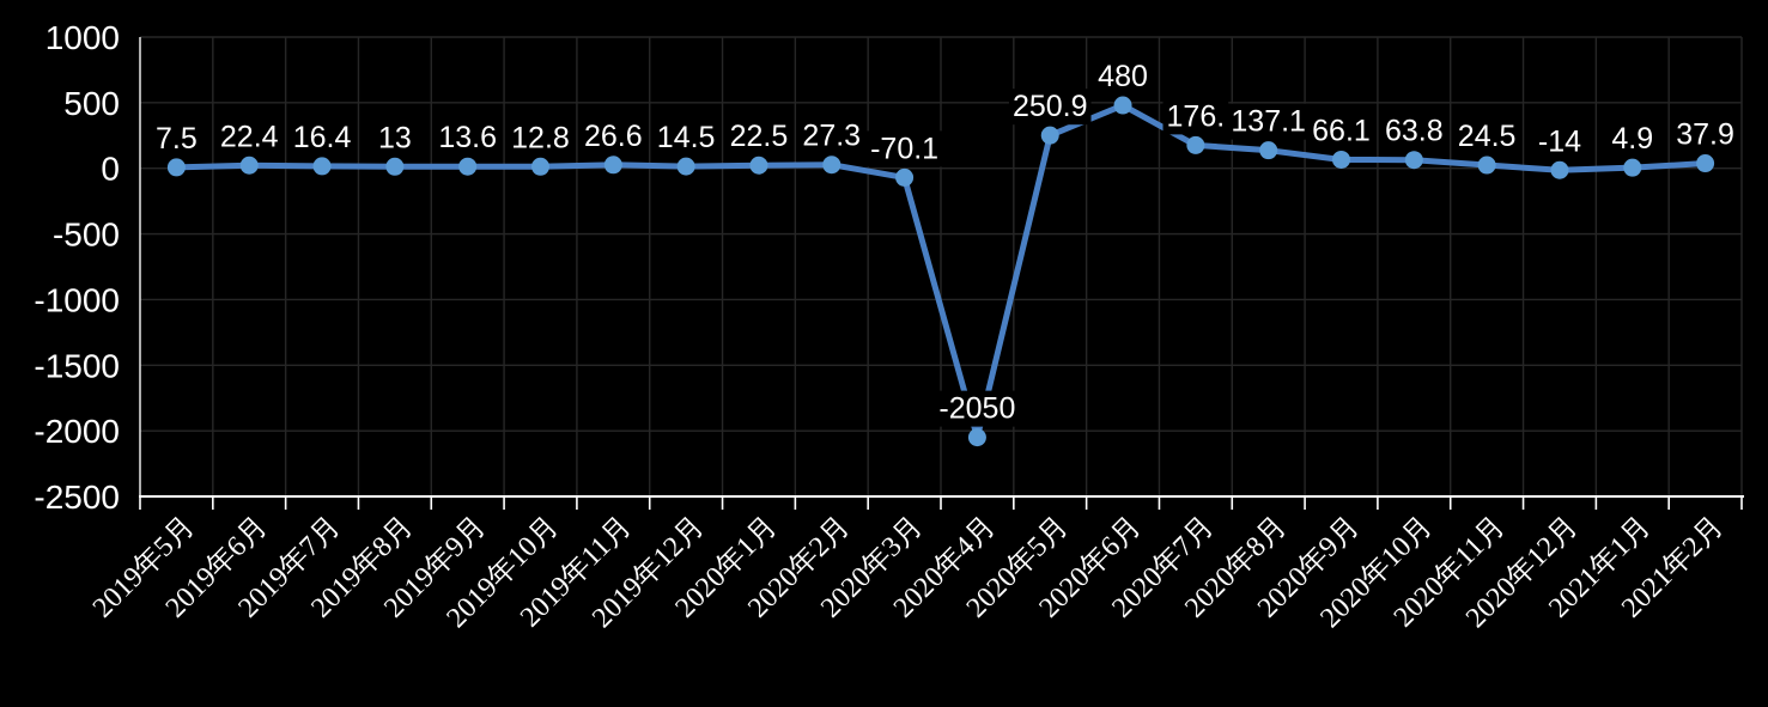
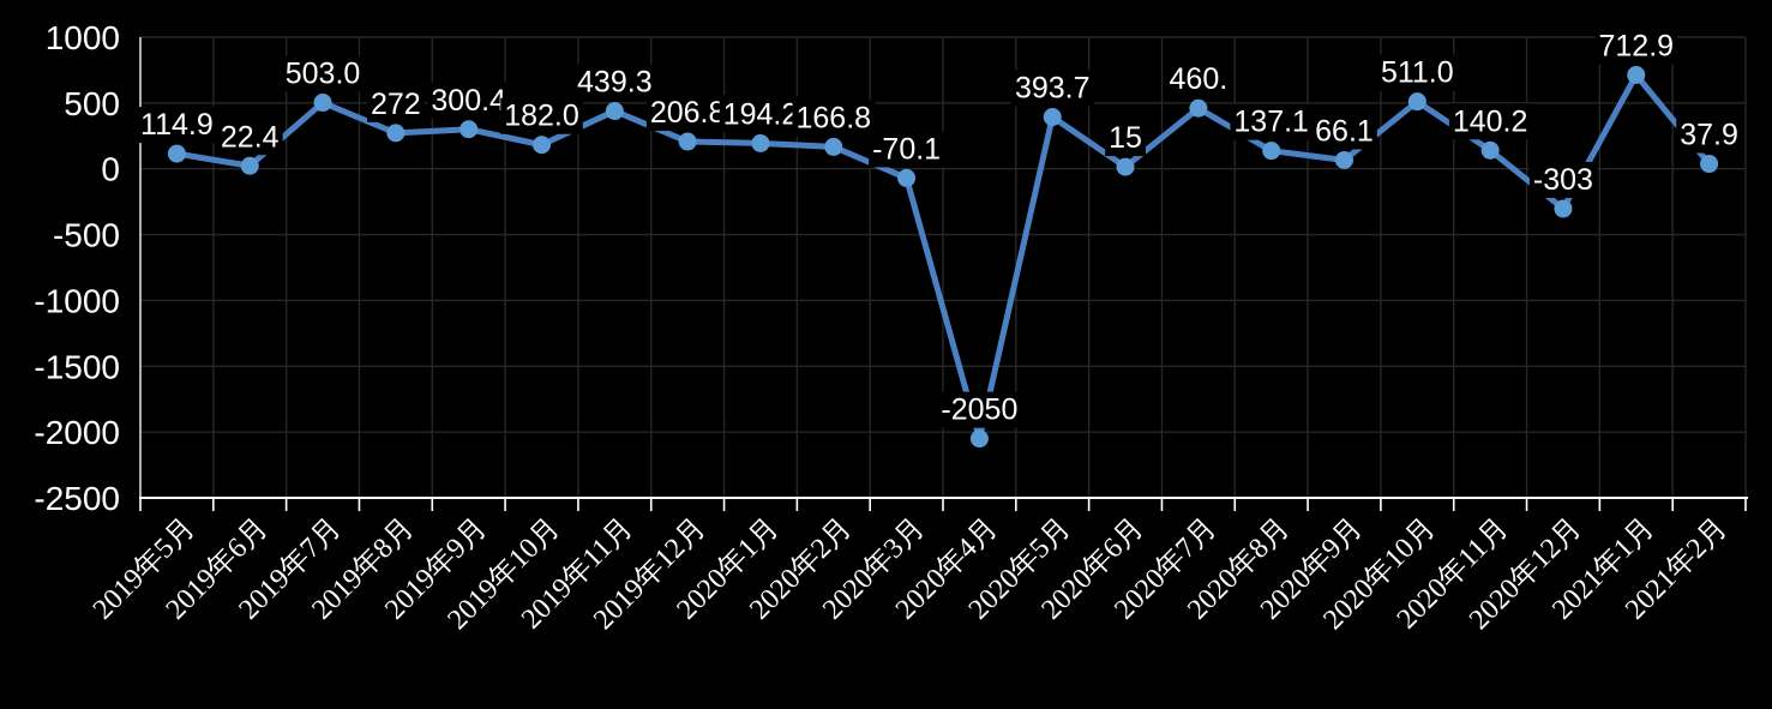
2019年5月: 7.5 -> 114.9
2019年7月: 16.4 -> 503.0
2019年8月: 13 -> 272
2019年9月: 13.6 -> 300.4
2019年10月: 12.8 -> 182.0
2019年11月: 26.6 -> 439.3
2019年12月: 14.5 -> 206.8
2020年1月: 22.5 -> 194.2
2020年2月: 27.3 -> 166.8
2020年5月: 250.9 -> 393.7
2020年6月: 480 -> 15
2020年7月: 176 -> 460
2020年10月: 63.8 -> 511.0
2020年11月: 24.5 -> 140.2
2020年12月: -14 -> -303
2021年1月: 4.9 -> 712.9
